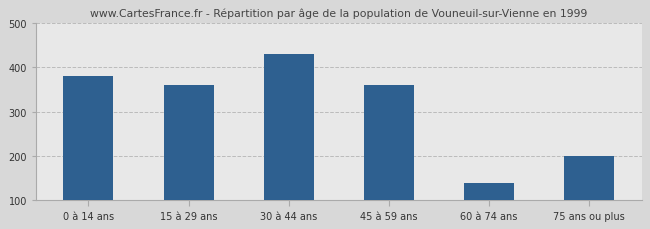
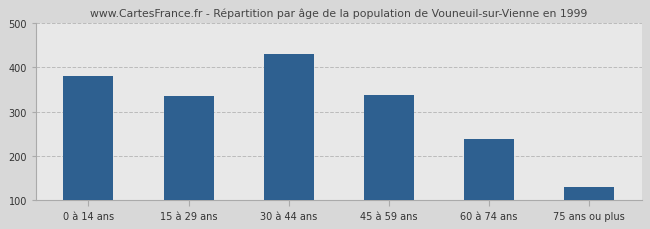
15 à 29 ans: 360 -> 335
45 à 59 ans: 360 -> 337
60 à 74 ans: 140 -> 238
75 ans ou plus: 200 -> 130
